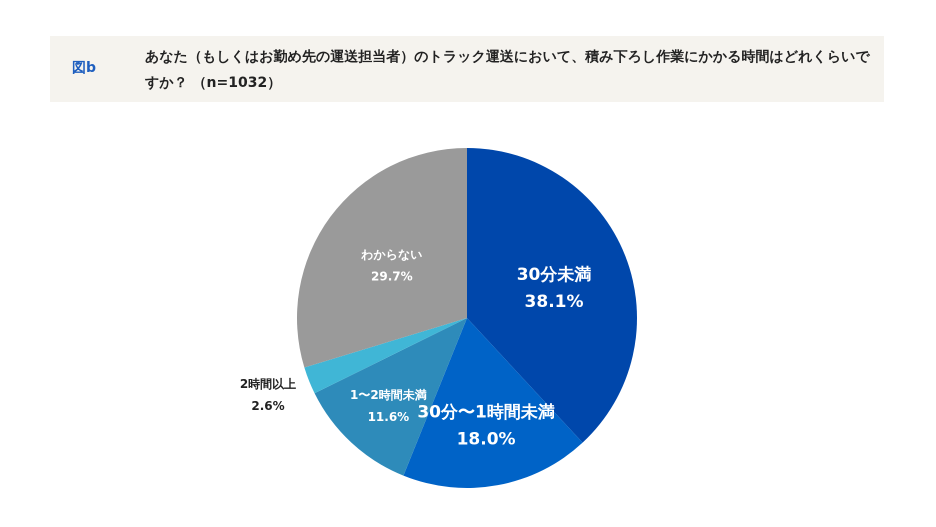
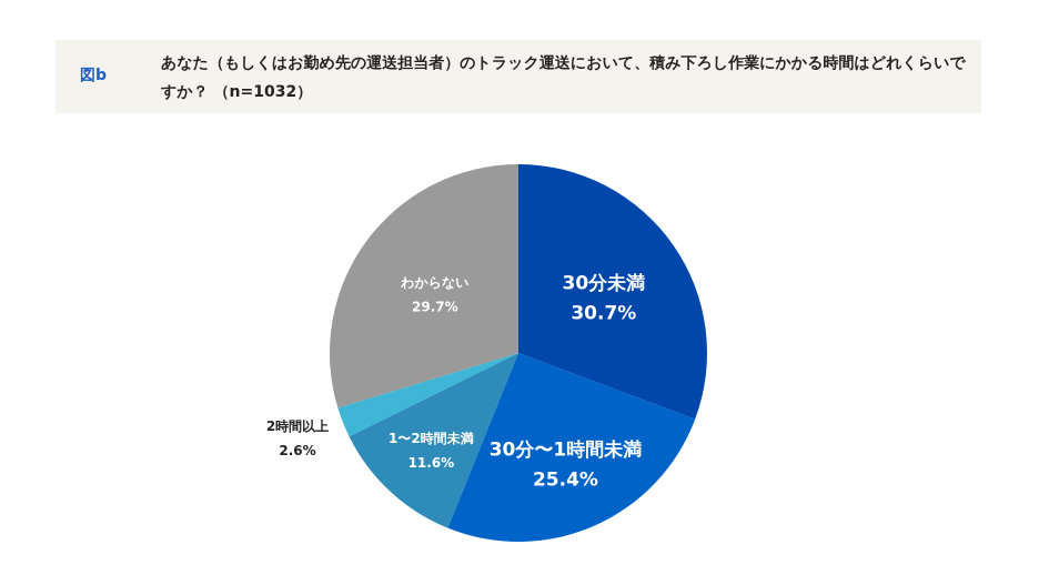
30分未満: 38.1% -> 30.7%
30分〜1時間未満: 18.0% -> 25.4%
